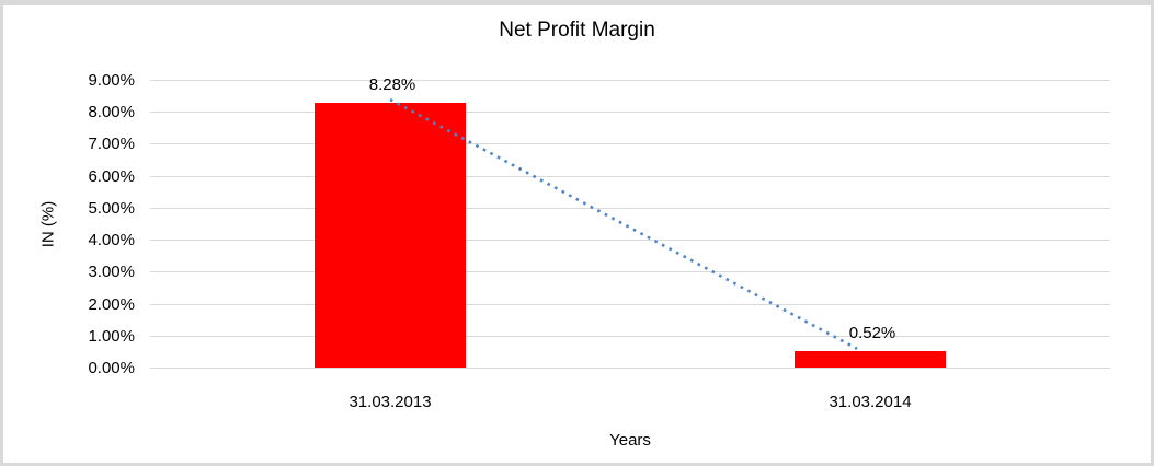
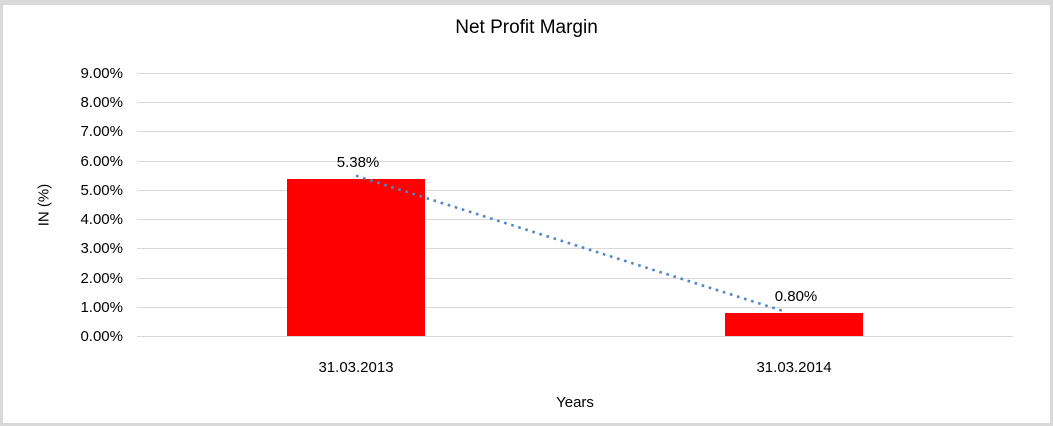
31.03.2013: 8.28% -> 5.38%
31.03.2014: 0.52% -> 0.80%
